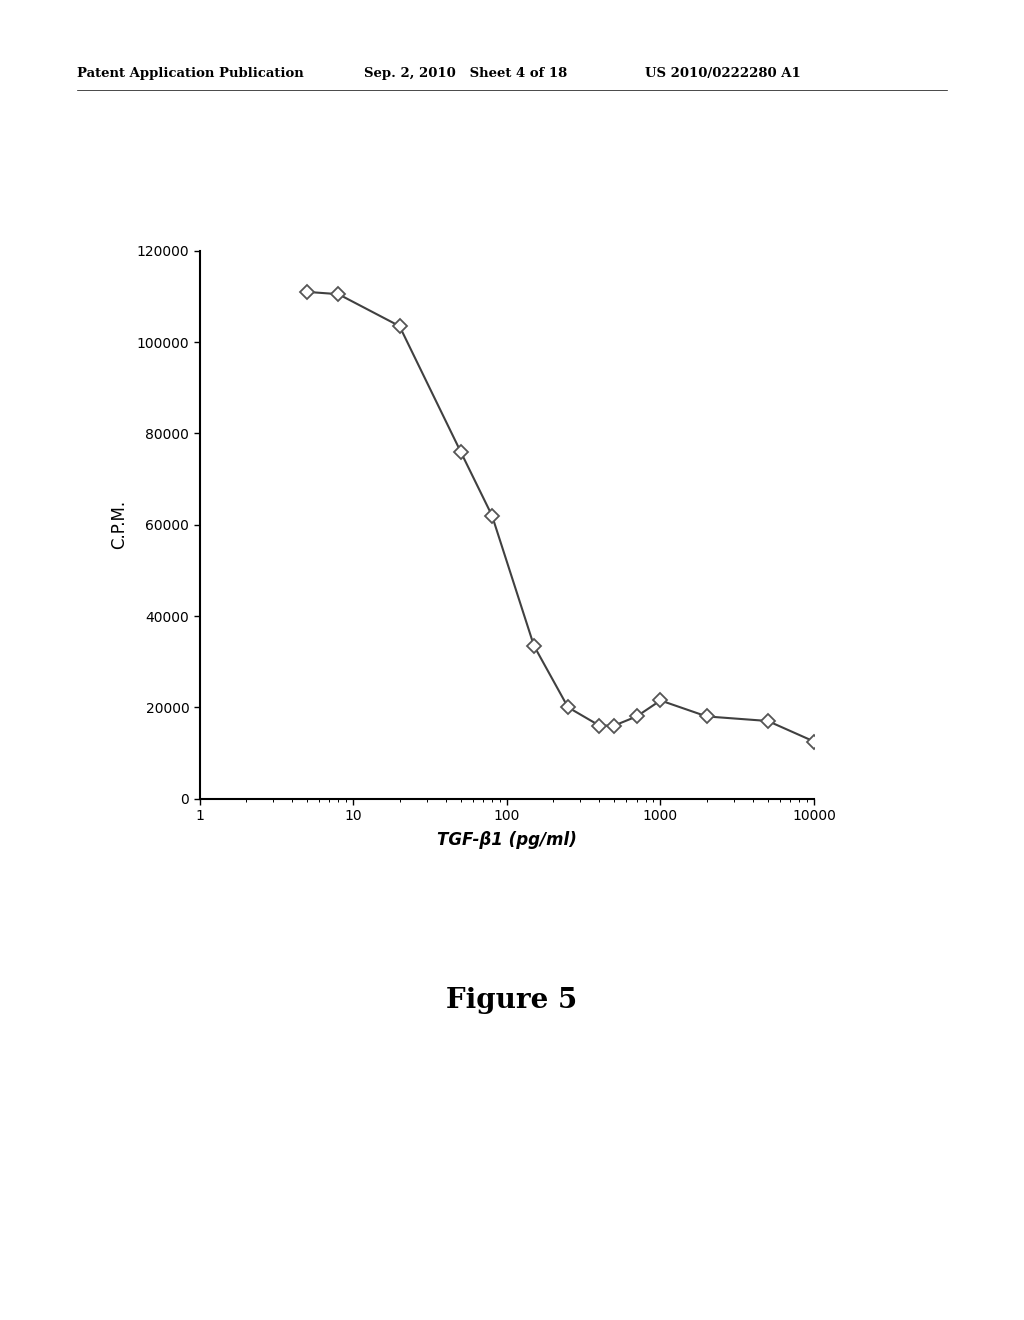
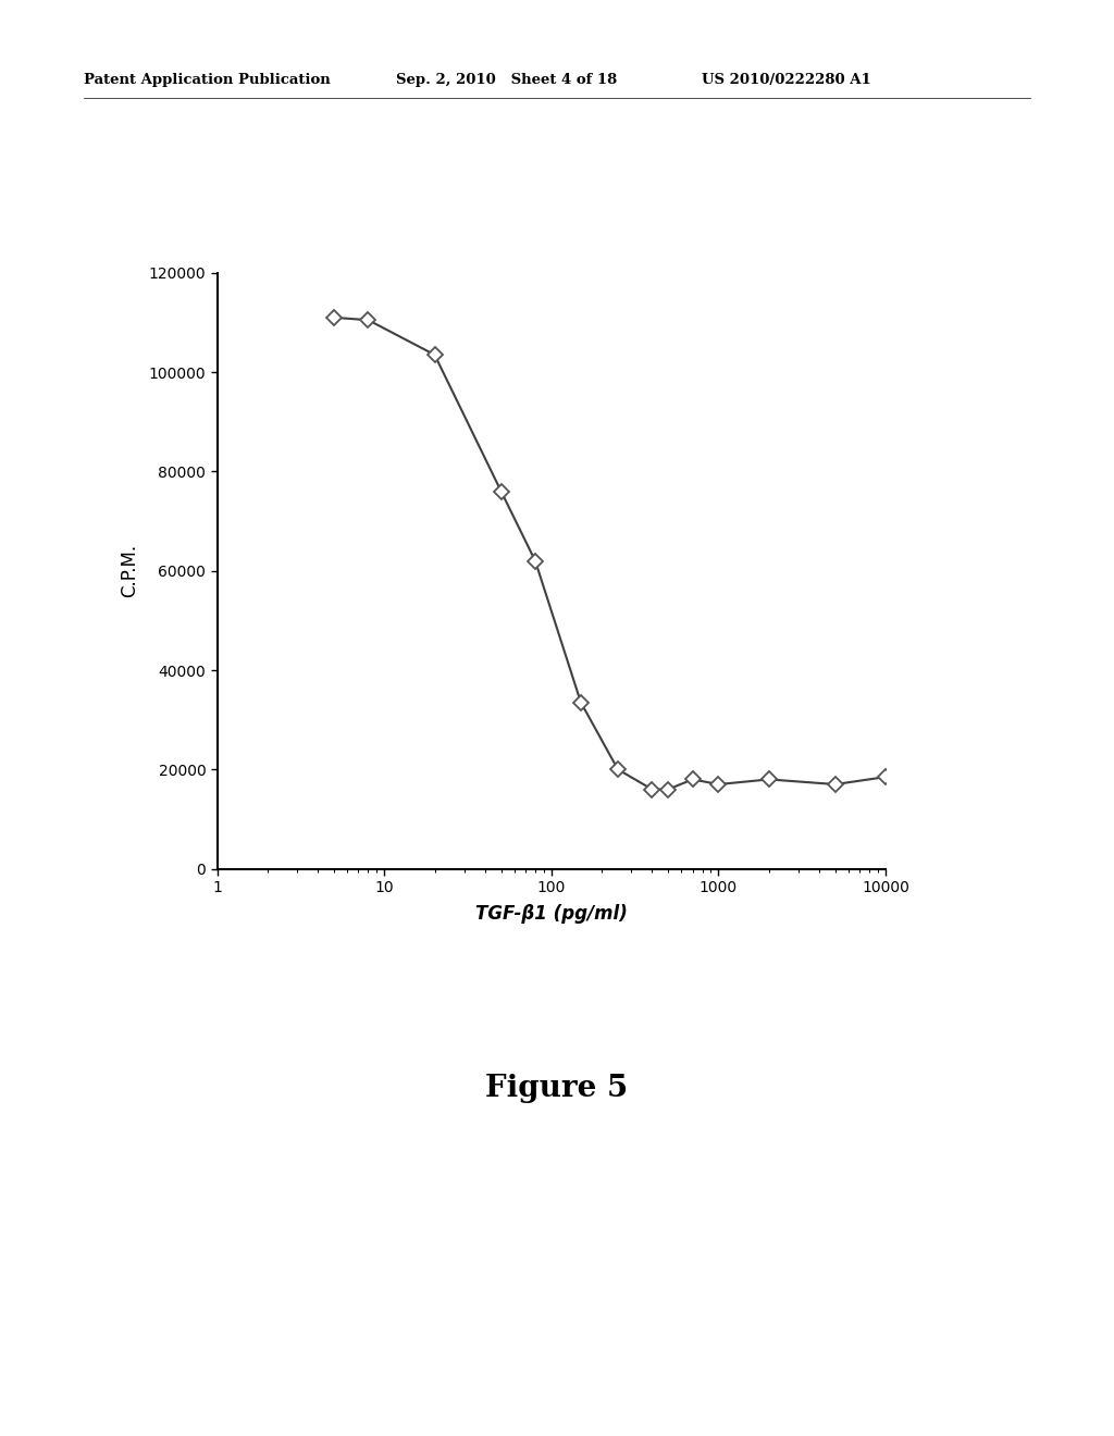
1000: 21500 -> 17000
10000: 12500 -> 18500
